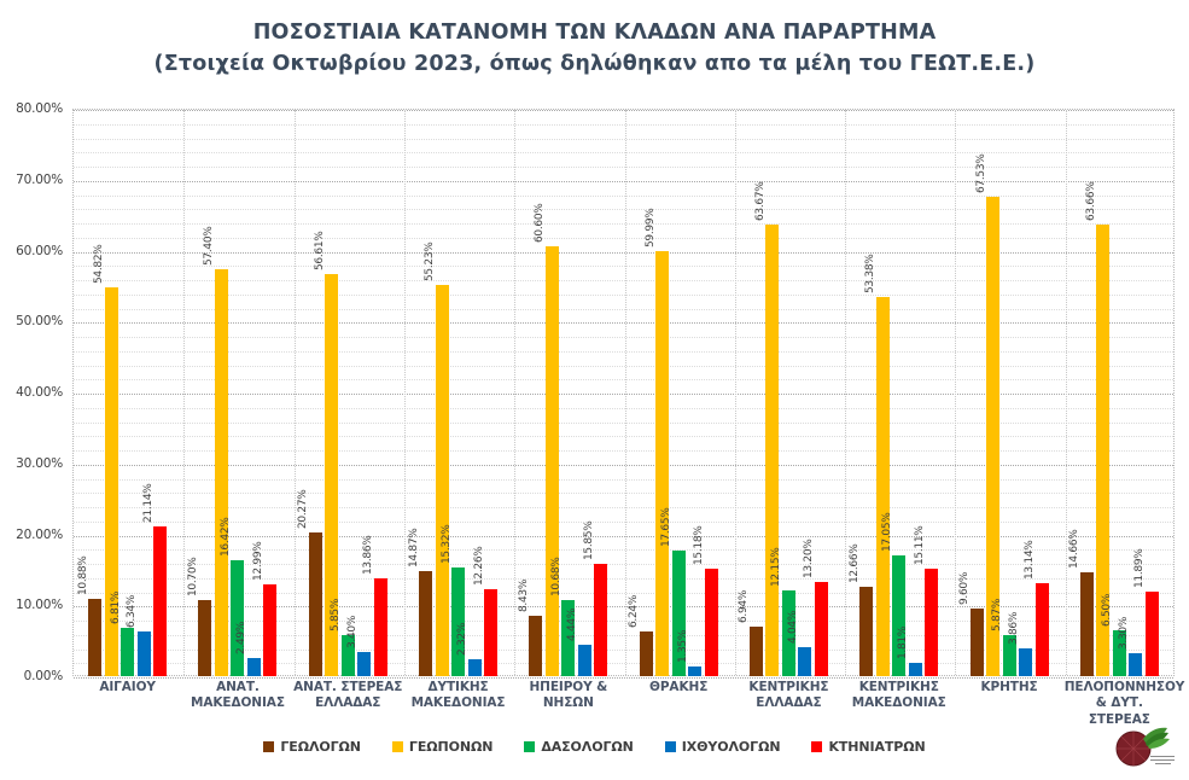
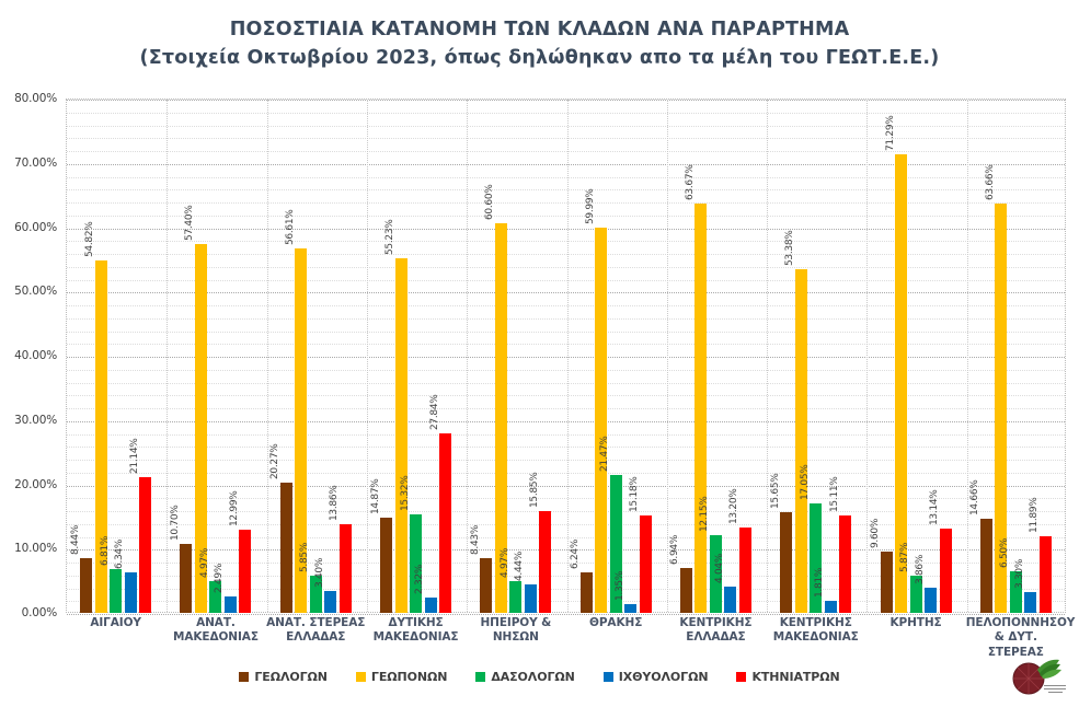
ΓΕΩΛΟΓΩΝ/ΑΙΓΑΙΟΥ: 10.88% -> 8.44%
ΔΑΣΟΛΟΓΩΝ/ΑΝΑΤ. ΜΑΚΕΔΟΝΙΑΣ: 16.42% -> 4.97%
ΚΤΗΝΙΑΤΡΩΝ/ΔΥΤΙΚΗΣ ΜΑΚΕΔΟΝΙΑΣ: 12.26% -> 27.84%
ΔΑΣΟΛΟΓΩΝ/ΗΠΕΙΡΟΥ & ΝΗΣΩΝ: 10.68% -> 4.97%
ΔΑΣΟΛΟΓΩΝ/ΘΡΑΚΗΣ: 17.65% -> 21.47%
ΓΕΩΛΟΓΩΝ/ΚΕΝΤΡΙΚΗΣ ΜΑΚΕΔΟΝΙΑΣ: 12.66% -> 15.65%
ΓΕΩΠΟΝΩΝ/ΚΡΗΤΗΣ: 67.53% -> 71.29%
